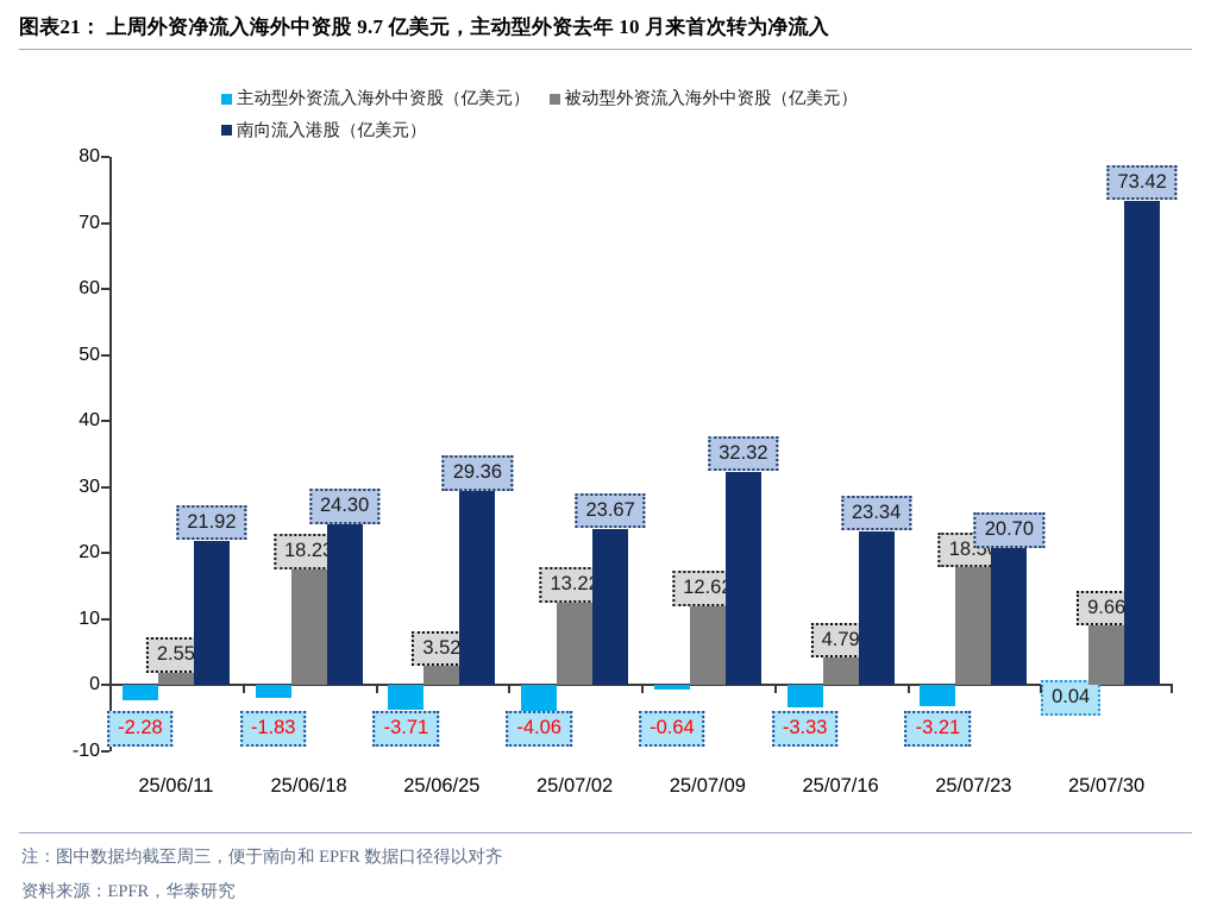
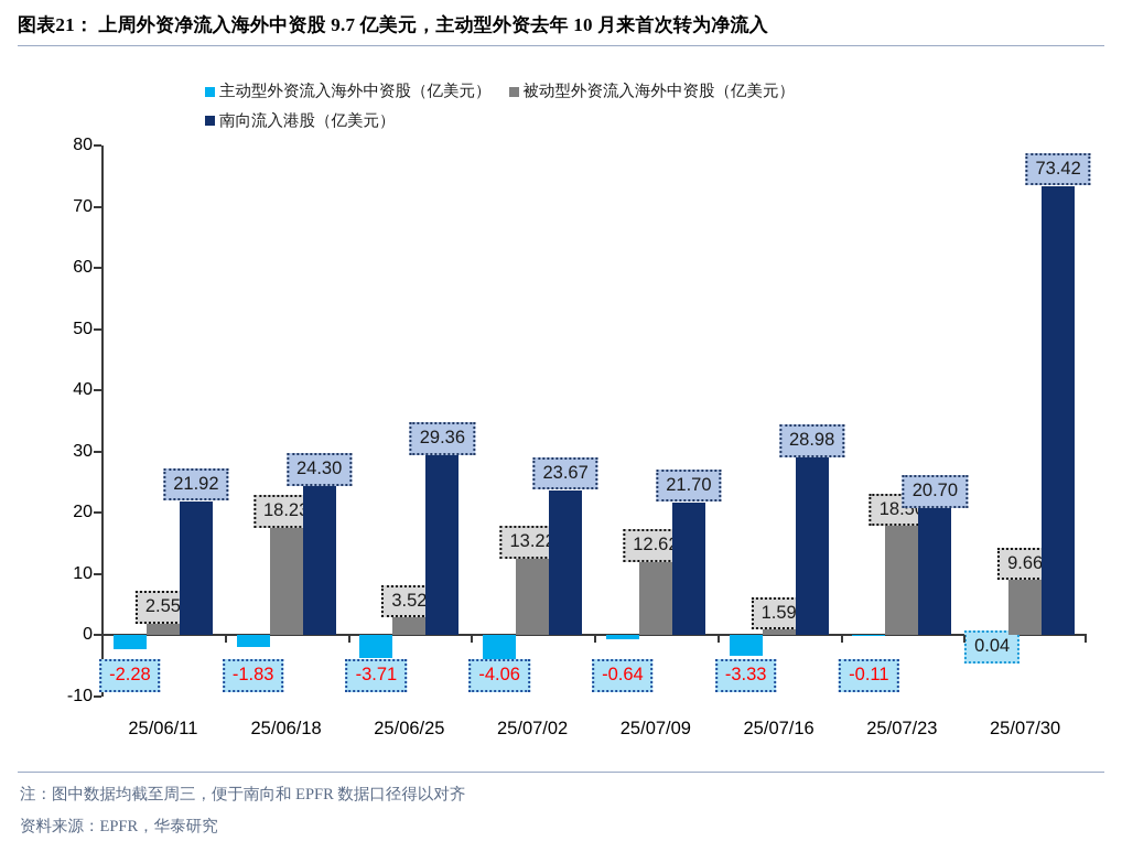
南向流入港股（亿美元）/25/07/09: 32.32 -> 21.70
被动型外资流入海外中资股（亿美元）/25/07/16: 4.79 -> 1.59
南向流入港股（亿美元）/25/07/16: 23.34 -> 28.98
主动型外资流入海外中资股（亿美元）/25/07/23: -3.21 -> -0.11
